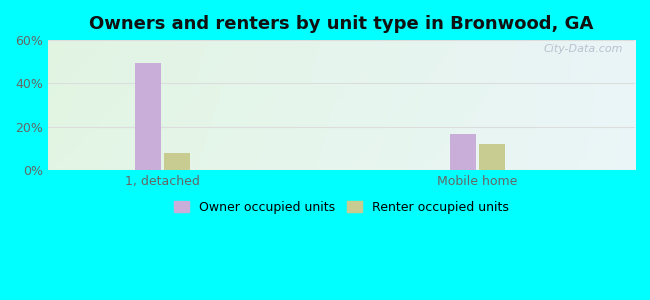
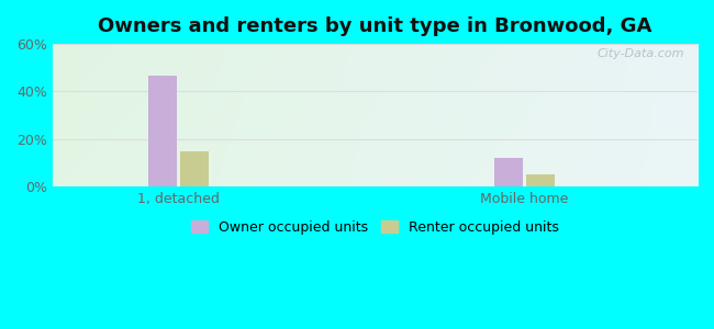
Owner occupied units/1, detached: 49.5% -> 46.5%
Renter occupied units/1, detached: 8% -> 15%
Owner occupied units/Mobile home: 16.5% -> 12.0%
Renter occupied units/Mobile home: 12% -> 5%
